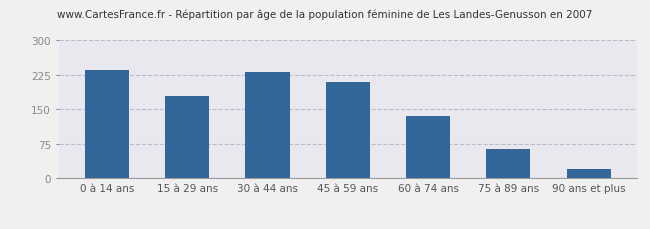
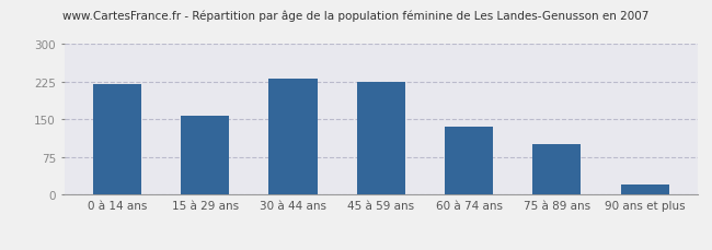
0 à 14 ans: 235 -> 220
15 à 29 ans: 180 -> 158
45 à 59 ans: 210 -> 225
75 à 89 ans: 65 -> 100
